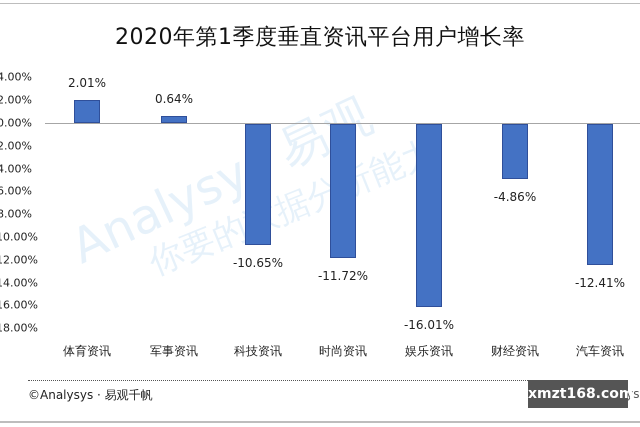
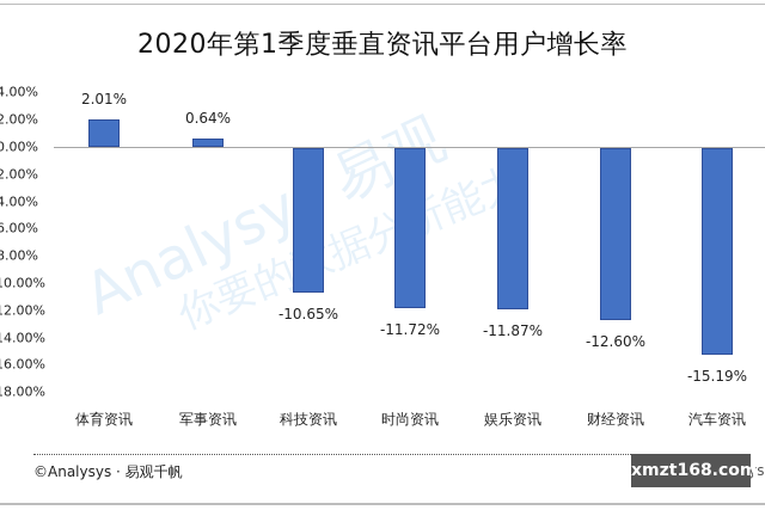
娱乐资讯: -16.01% -> -11.87%
财经资讯: -4.86% -> -12.60%
汽车资讯: -12.41% -> -15.19%
